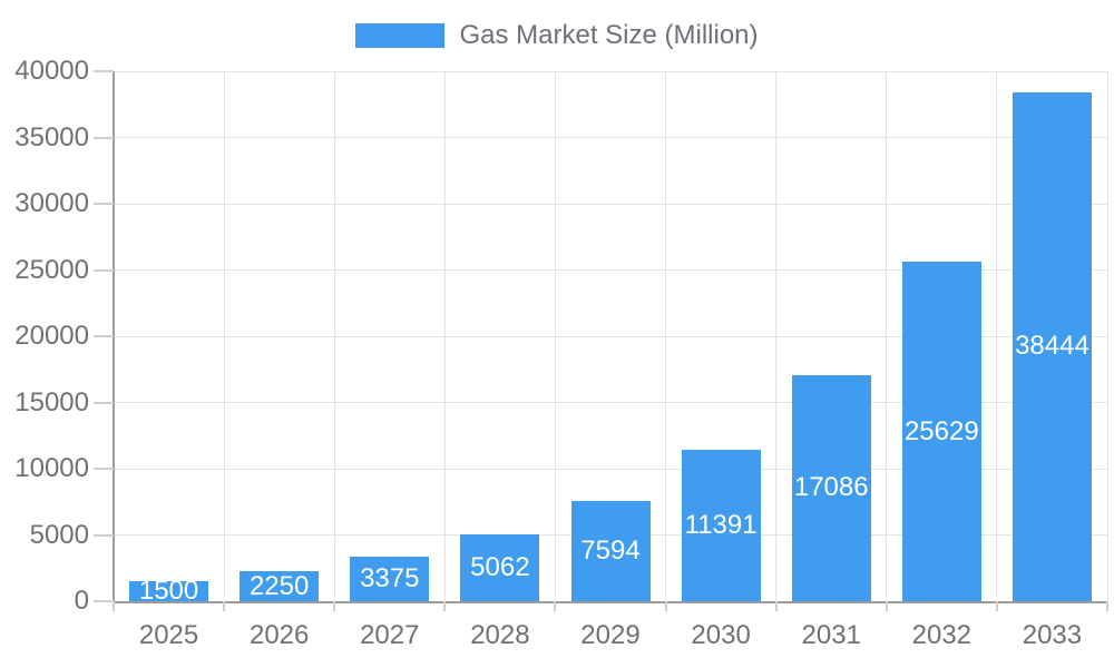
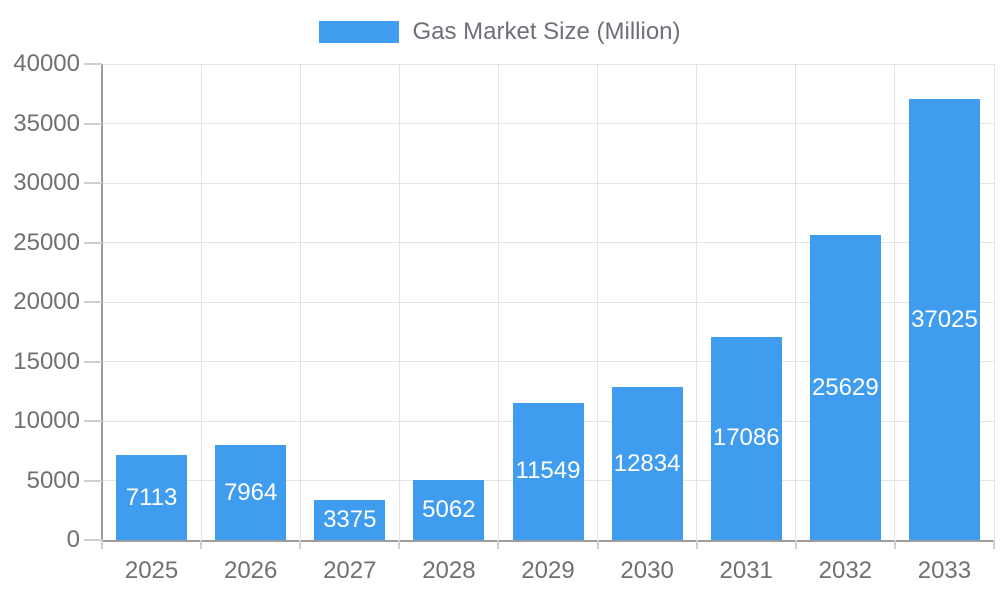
2025: 1500 -> 7113
2026: 2250 -> 7964
2029: 7594 -> 11549
2030: 11391 -> 12834
2033: 38444 -> 37025
